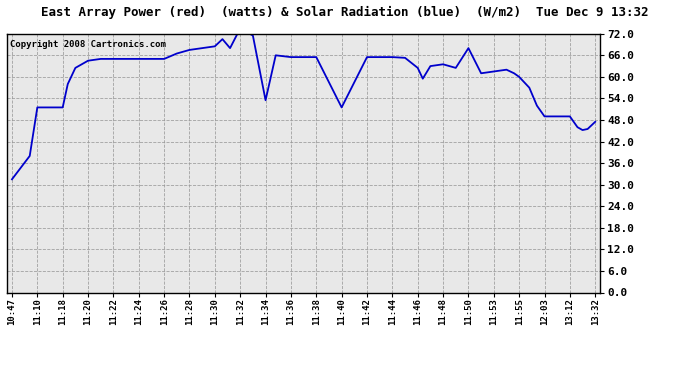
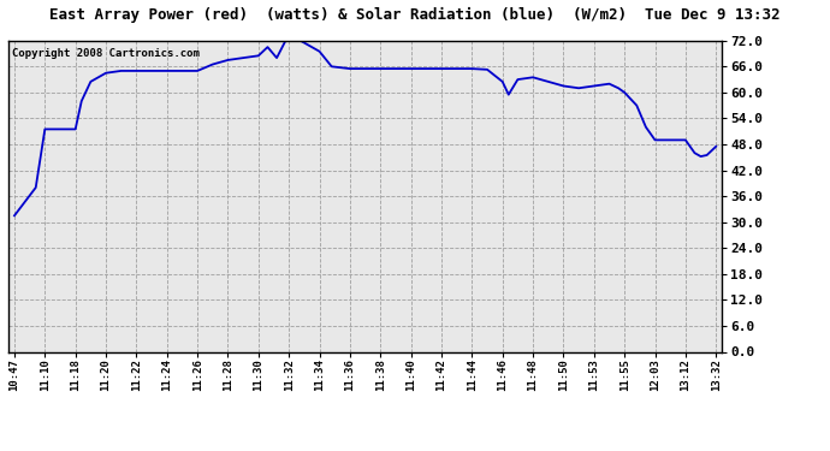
11:34: 53.5 -> 69.5
11:40: 51.5 -> 65.5
11:50: 68.0 -> 61.5
